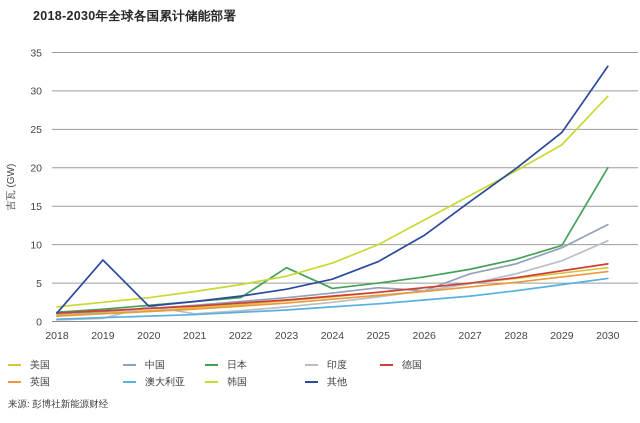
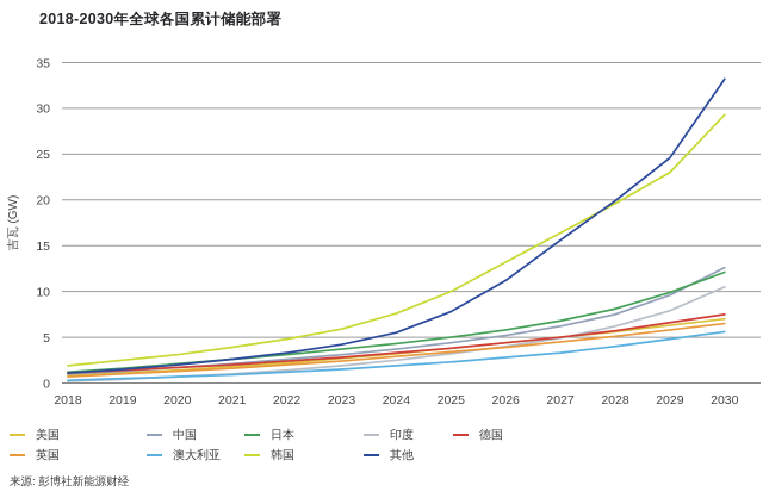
其他/2019: 8 -> 2
印度/2020: 2 -> 1
日本/2023: 7 -> 4
中国/2026: 4 -> 5
日本/2030: 20 -> 12
